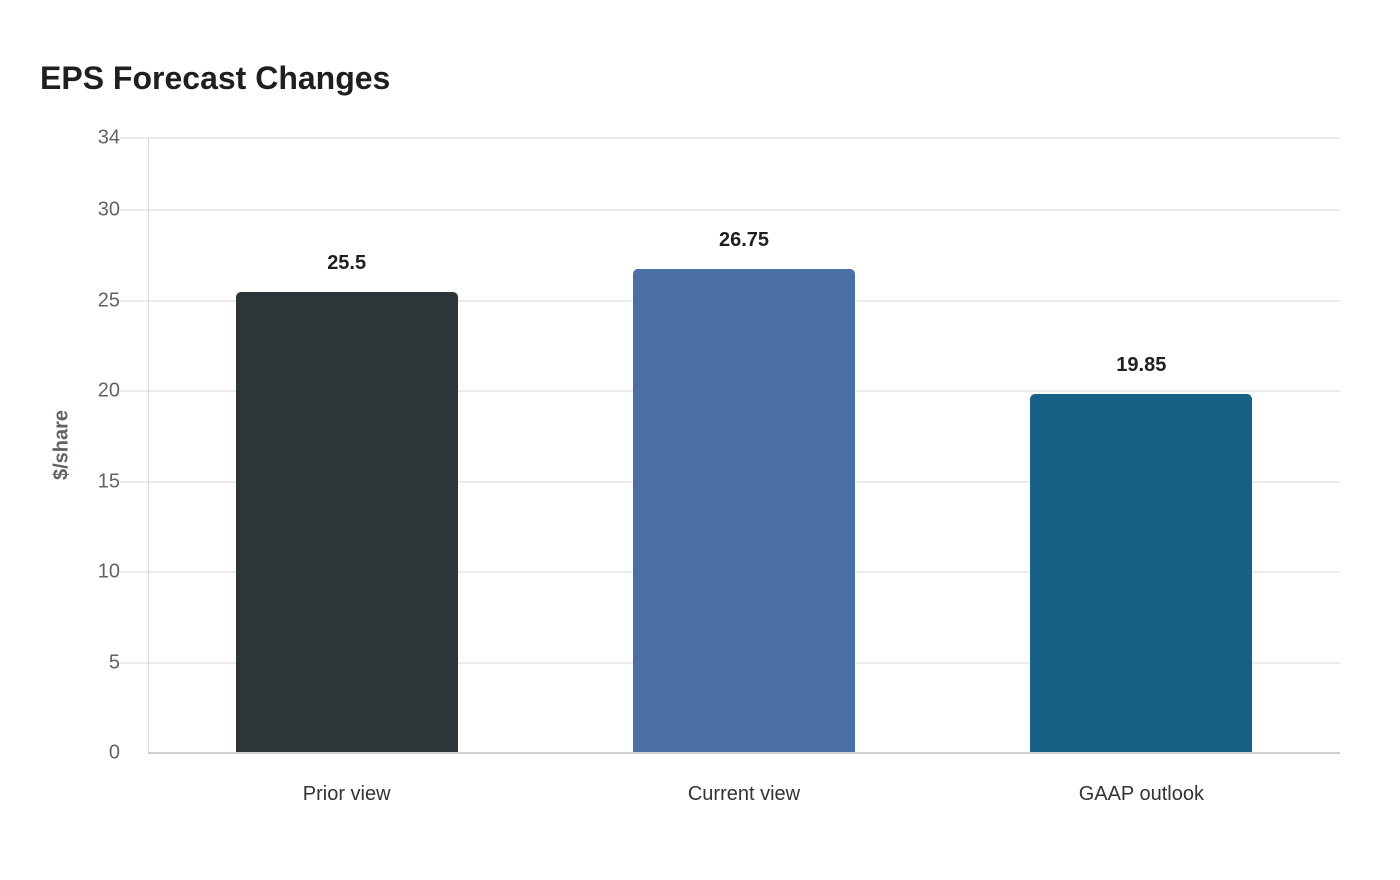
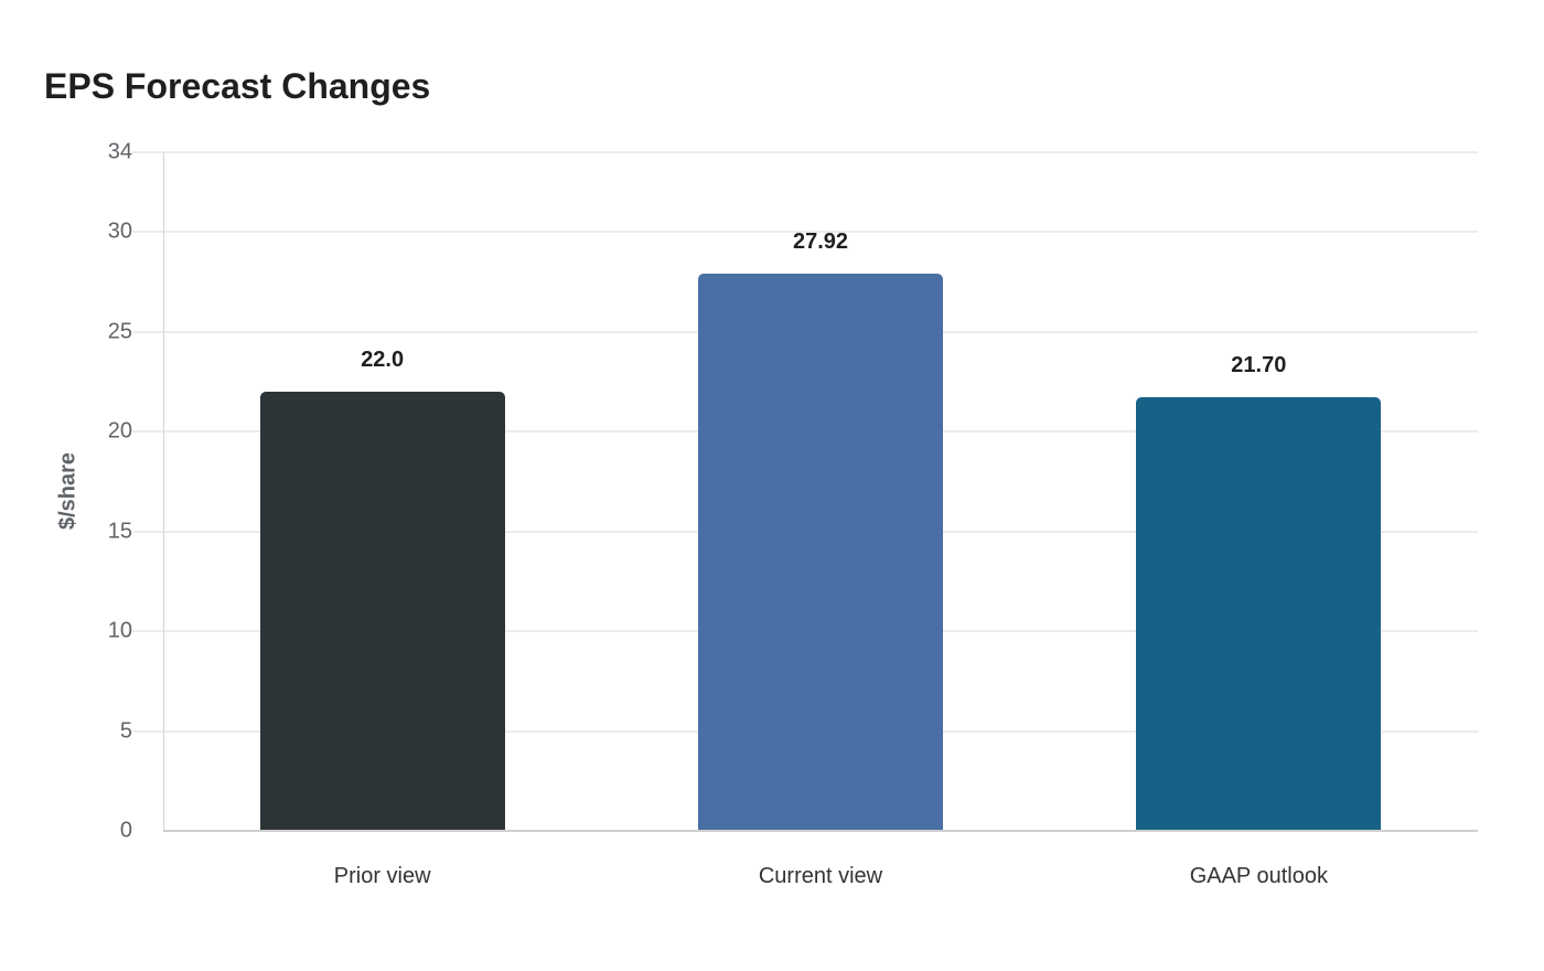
Prior view: 25.5 -> 22.0
Current view: 26.75 -> 27.92
GAAP outlook: 19.85 -> 21.70
